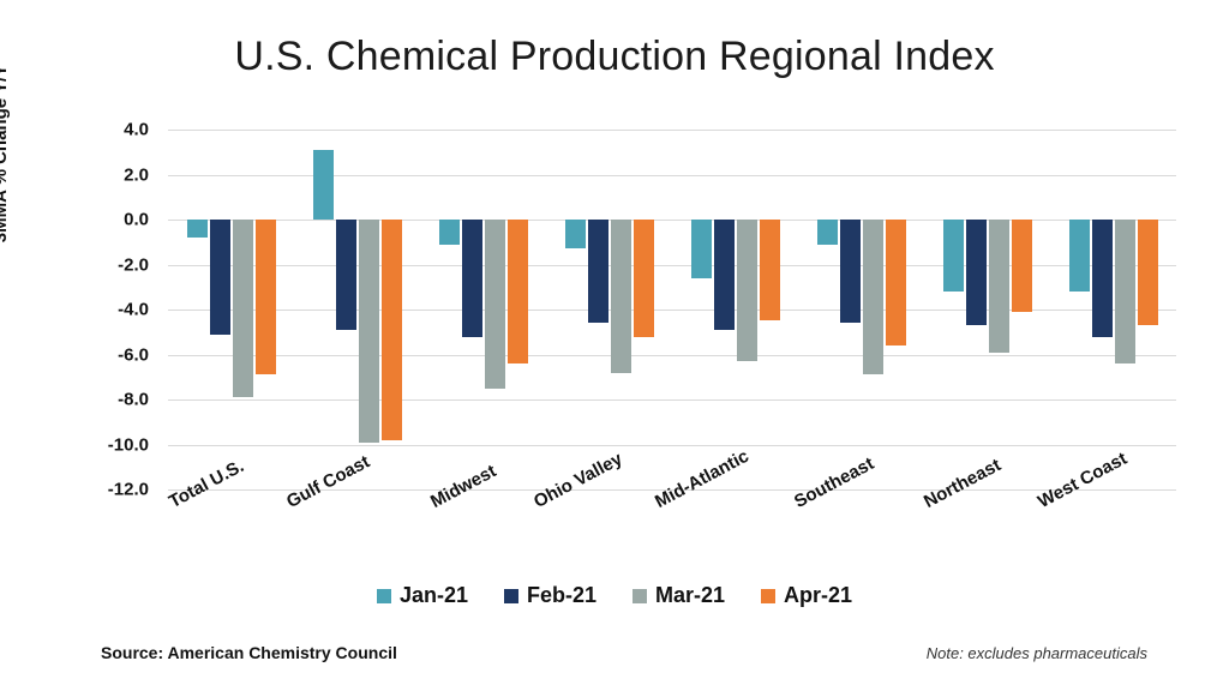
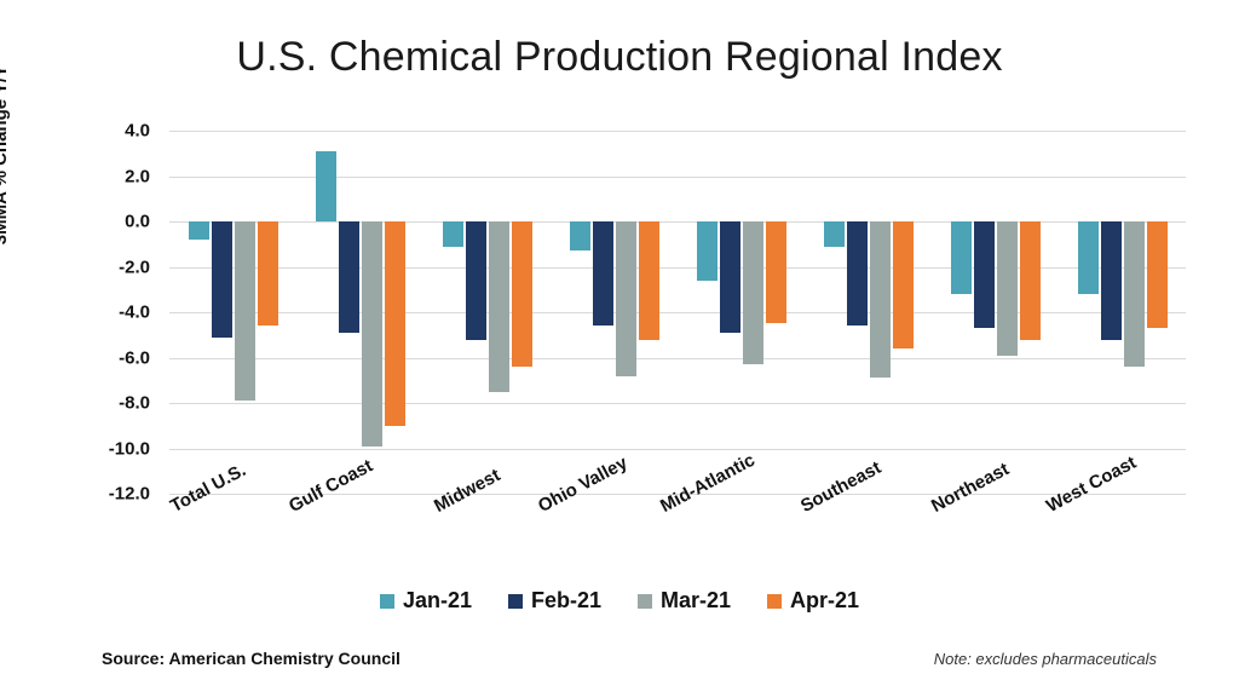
Apr-21/Total U.S.: -6.9 -> -4.6
Apr-21/Gulf Coast: -9.8 -> -9.0
Apr-21/Northeast: -4.1 -> -5.2
